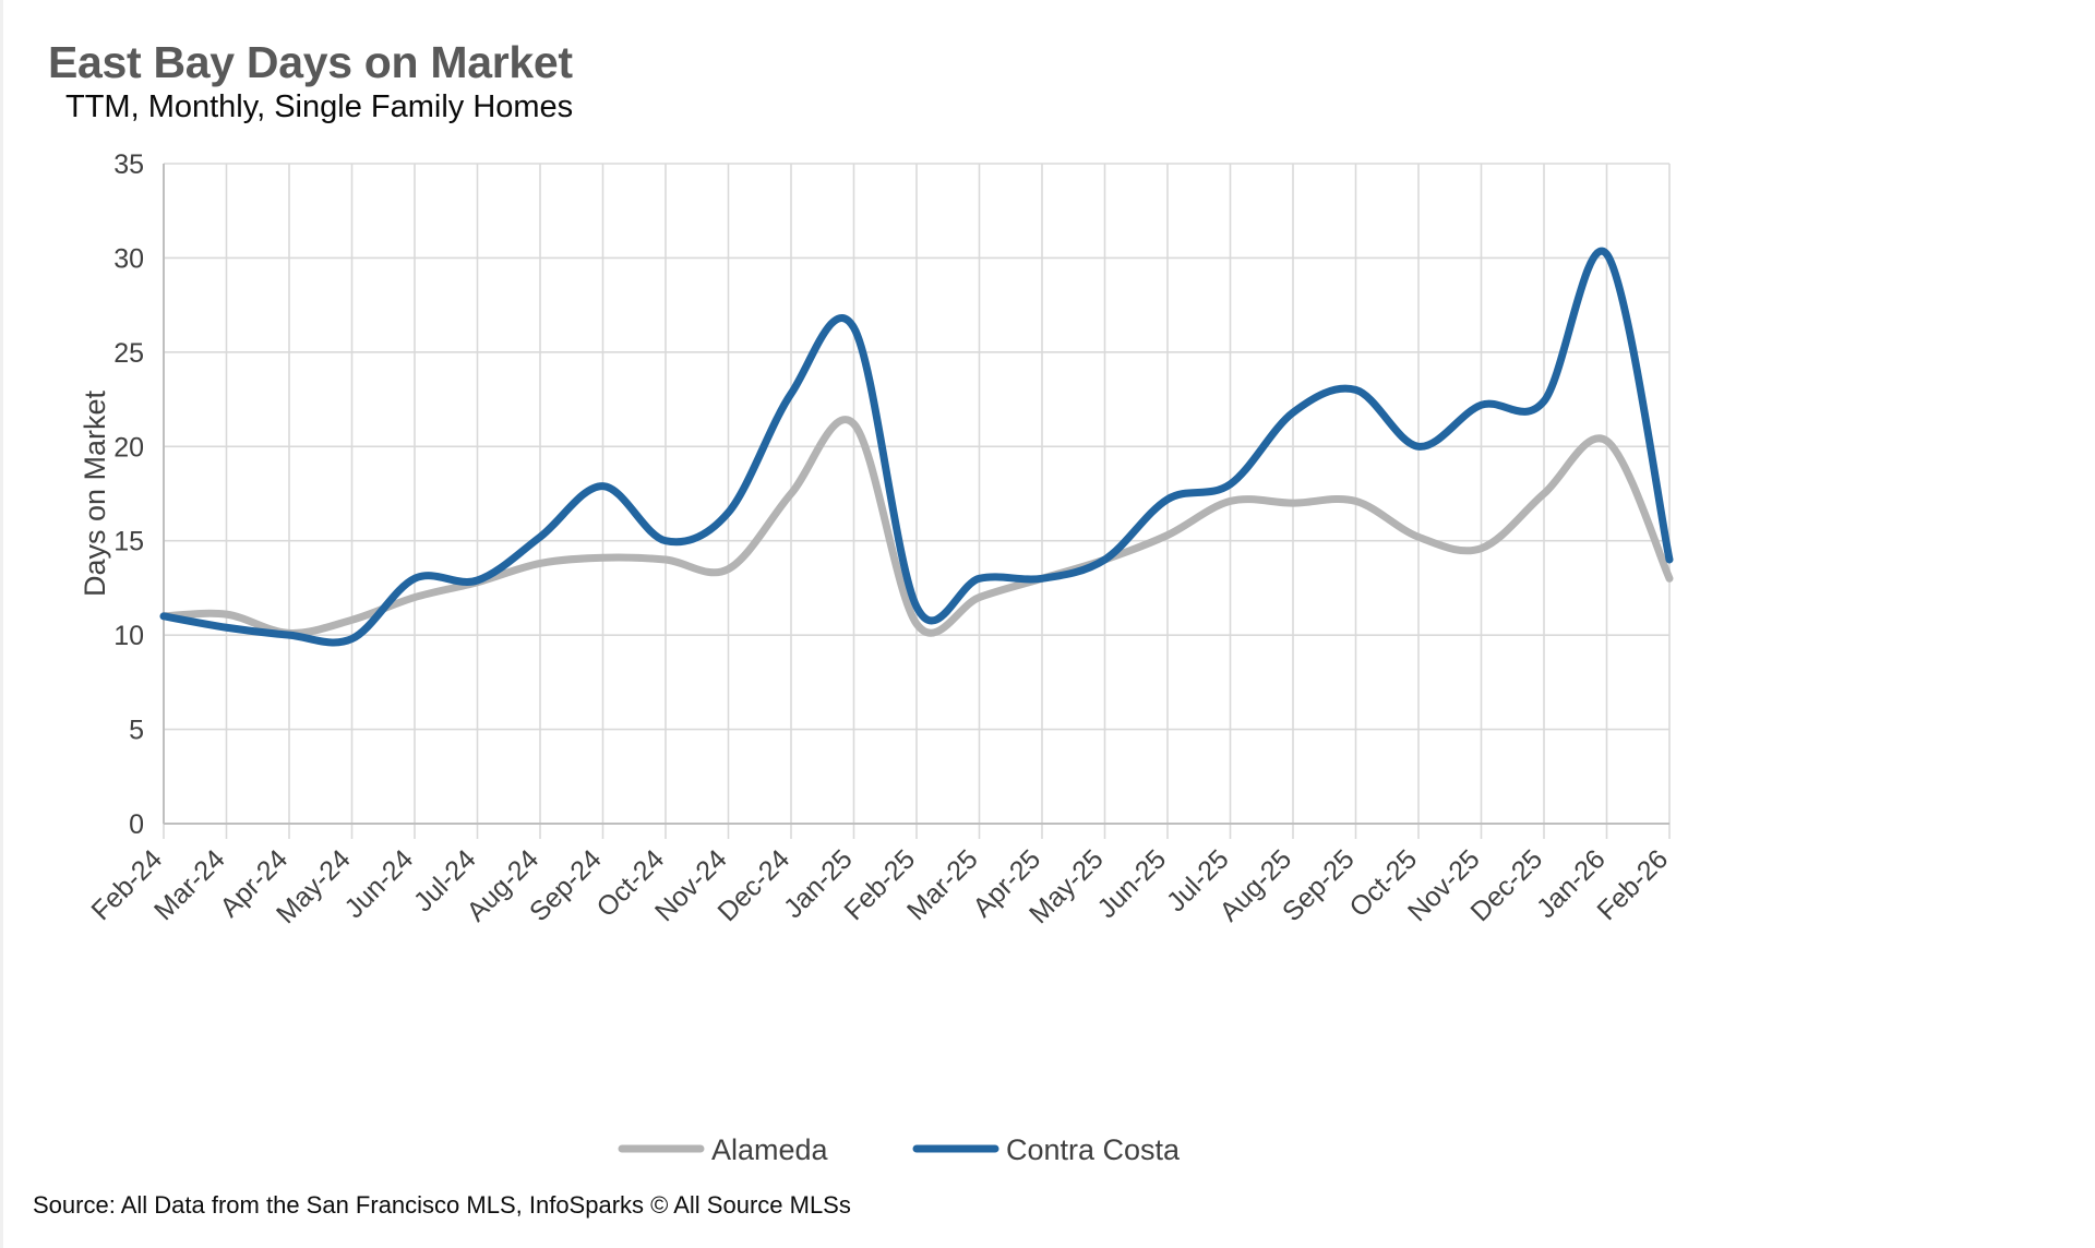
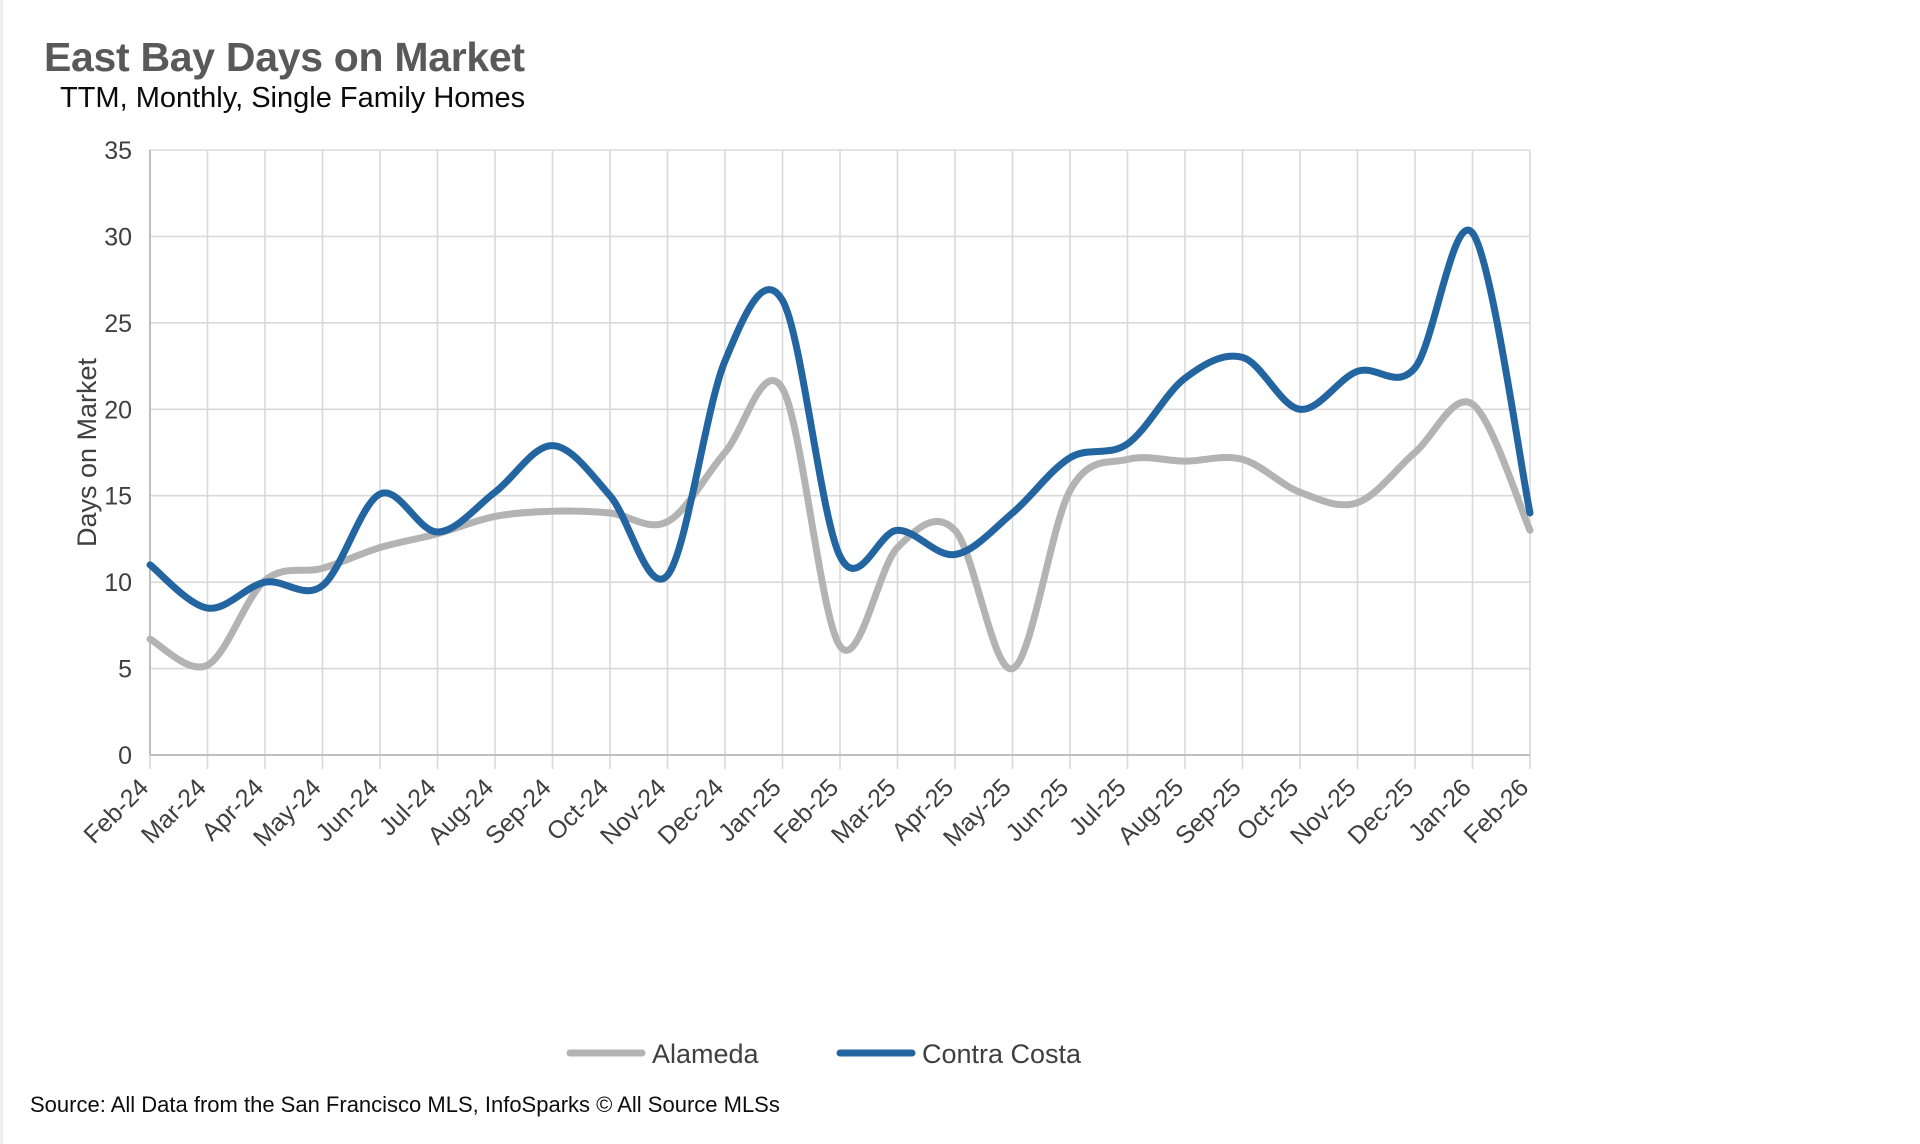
Alameda/Feb-24: 11.0 -> 6.7
Alameda/Mar-24: 11.1 -> 5.2
Contra Costa/Mar-24: 10.4 -> 8.5
Contra Costa/Jun-24: 13.0 -> 15.1
Contra Costa/Nov-24: 16.5 -> 10.4
Alameda/Feb-25: 10.6 -> 6.3
Contra Costa/Apr-25: 13.0 -> 11.6
Alameda/May-25: 14.0 -> 5.0
